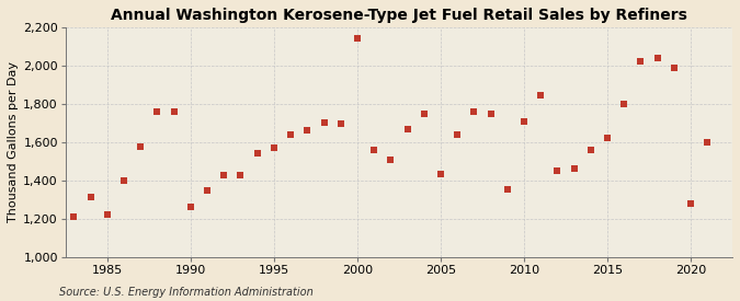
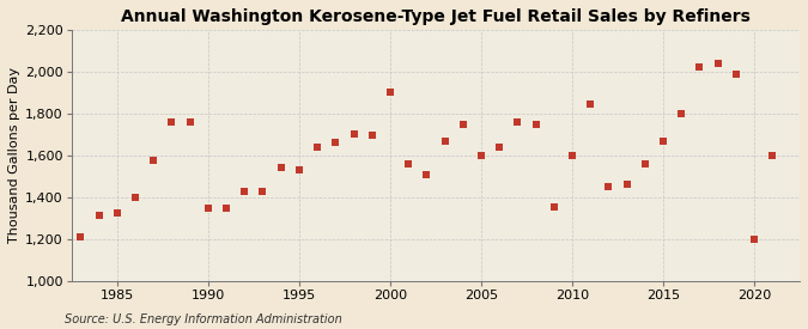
1985: 1,220 -> 1,320
1990: 1,260 -> 1,340
1995: 1,570 -> 1,530
2000: 2,140 -> 1,900
2005: 1,430 -> 1,600
2010: 1,710 -> 1,600
2015: 1,620 -> 1,670
2020: 1,280 -> 1,200
